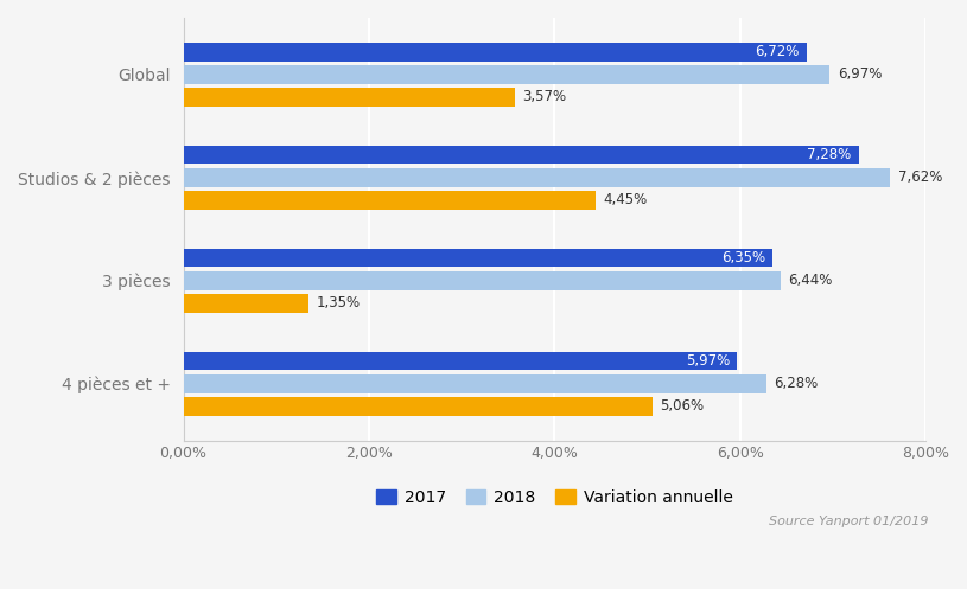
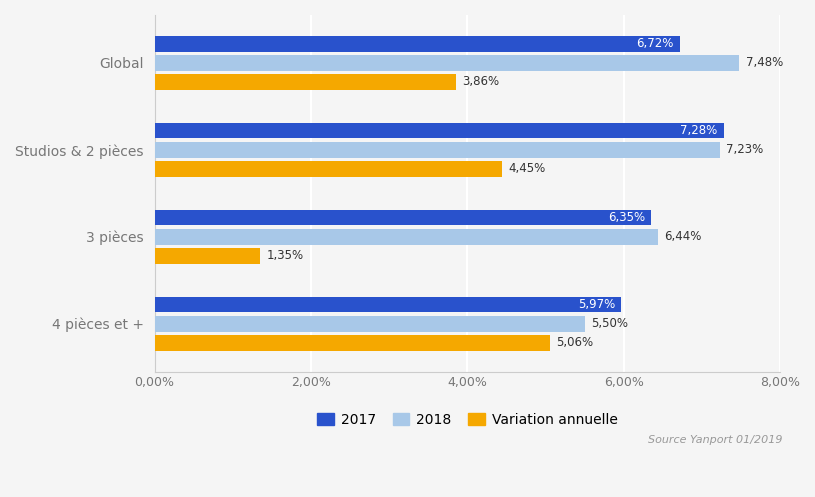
2018/Global: 6,97% -> 7,48%
Variation annuelle/Global: 3,57% -> 3,86%
2018/Studios & 2 pièces: 7,62% -> 7,23%
2018/4 pièces et +: 6,28% -> 5,50%
